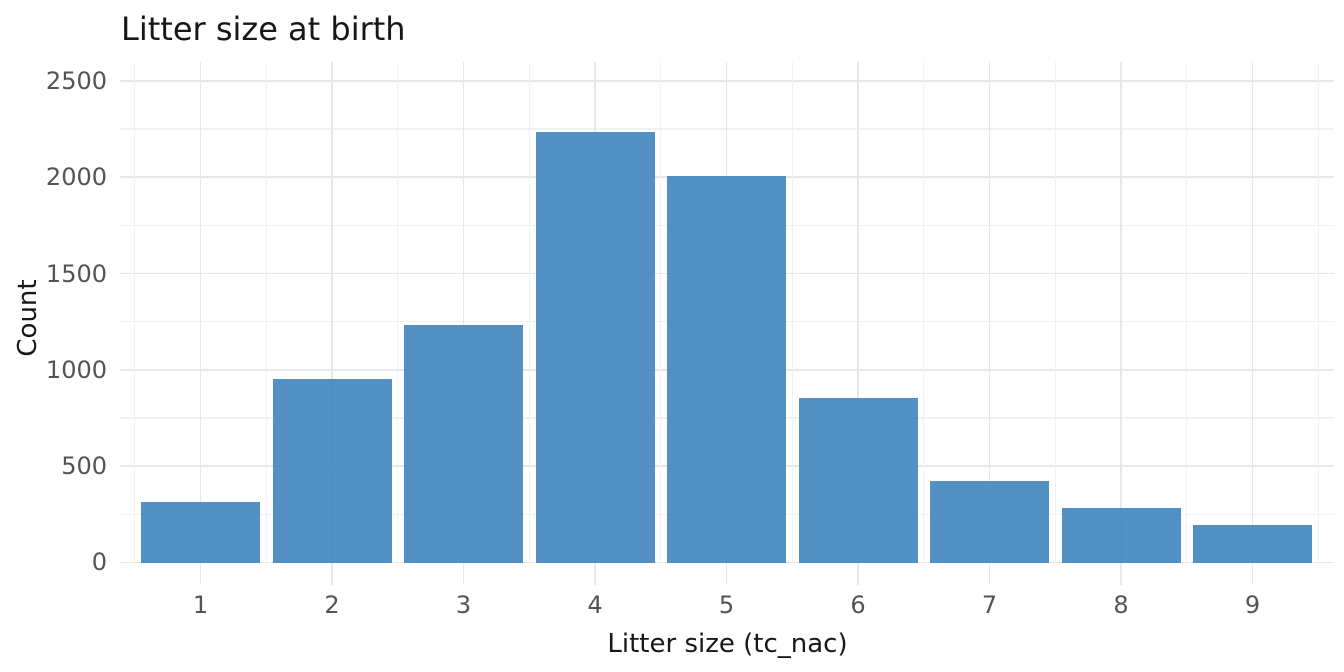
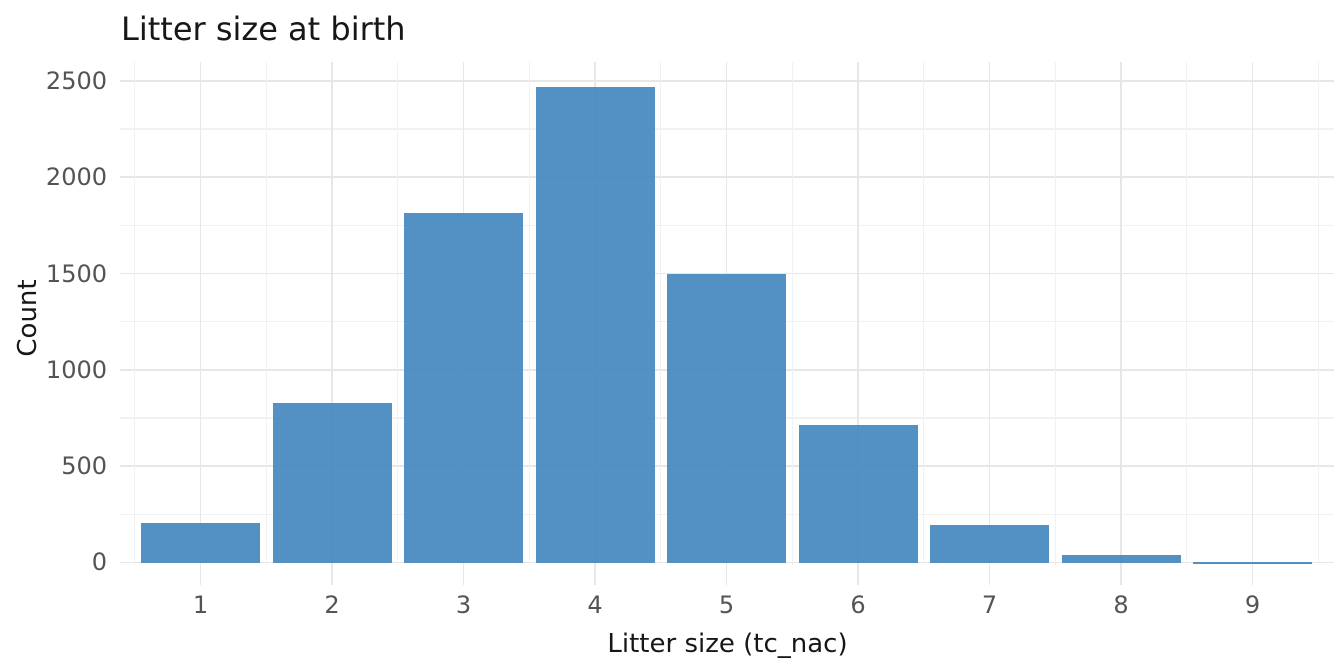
1: 320 -> 210
2: 960 -> 840
3: 1240 -> 1820
4: 2240 -> 2480
5: 2010 -> 1500
6: 860 -> 720
7: 430 -> 200
8: 290 -> 40
9: 200 -> 10
